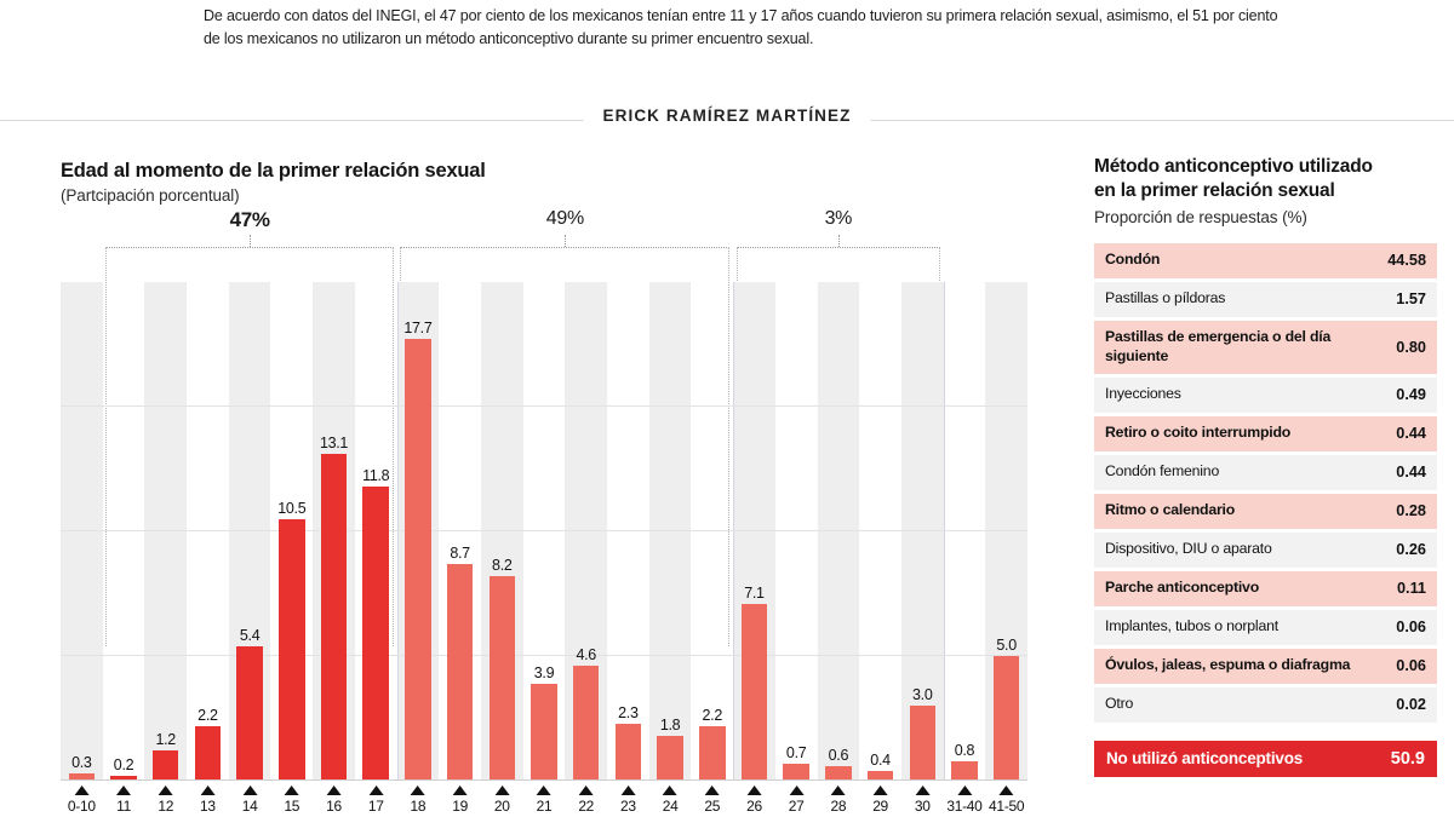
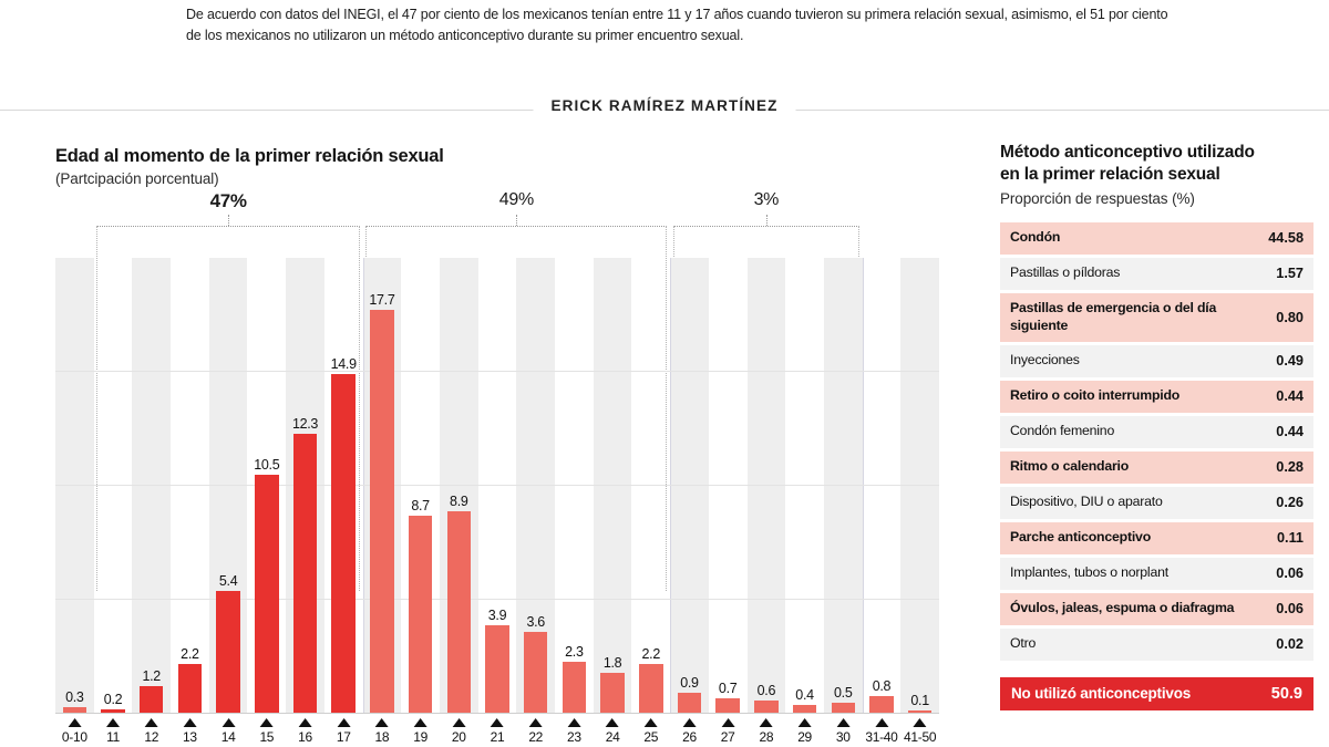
16: 13.1 -> 12.3
17: 11.8 -> 14.9
20: 8.2 -> 8.9
22: 4.6 -> 3.6
26: 7.1 -> 0.9
30: 3.0 -> 0.5
41-50: 5.0 -> 0.1
